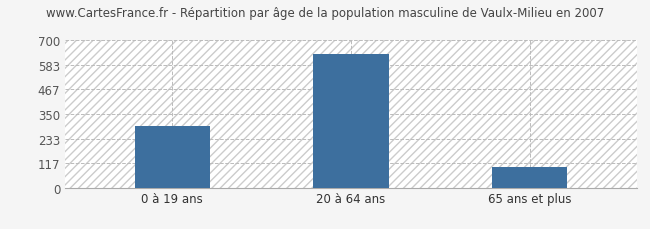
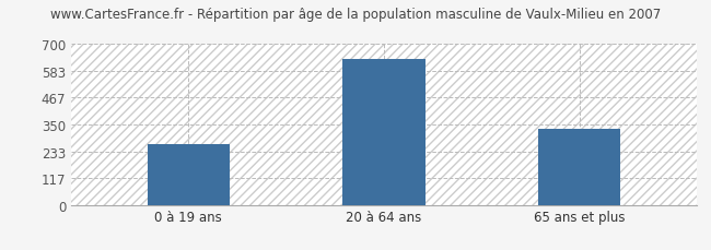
0 à 19 ans: 295 -> 265
65 ans et plus: 100 -> 330
